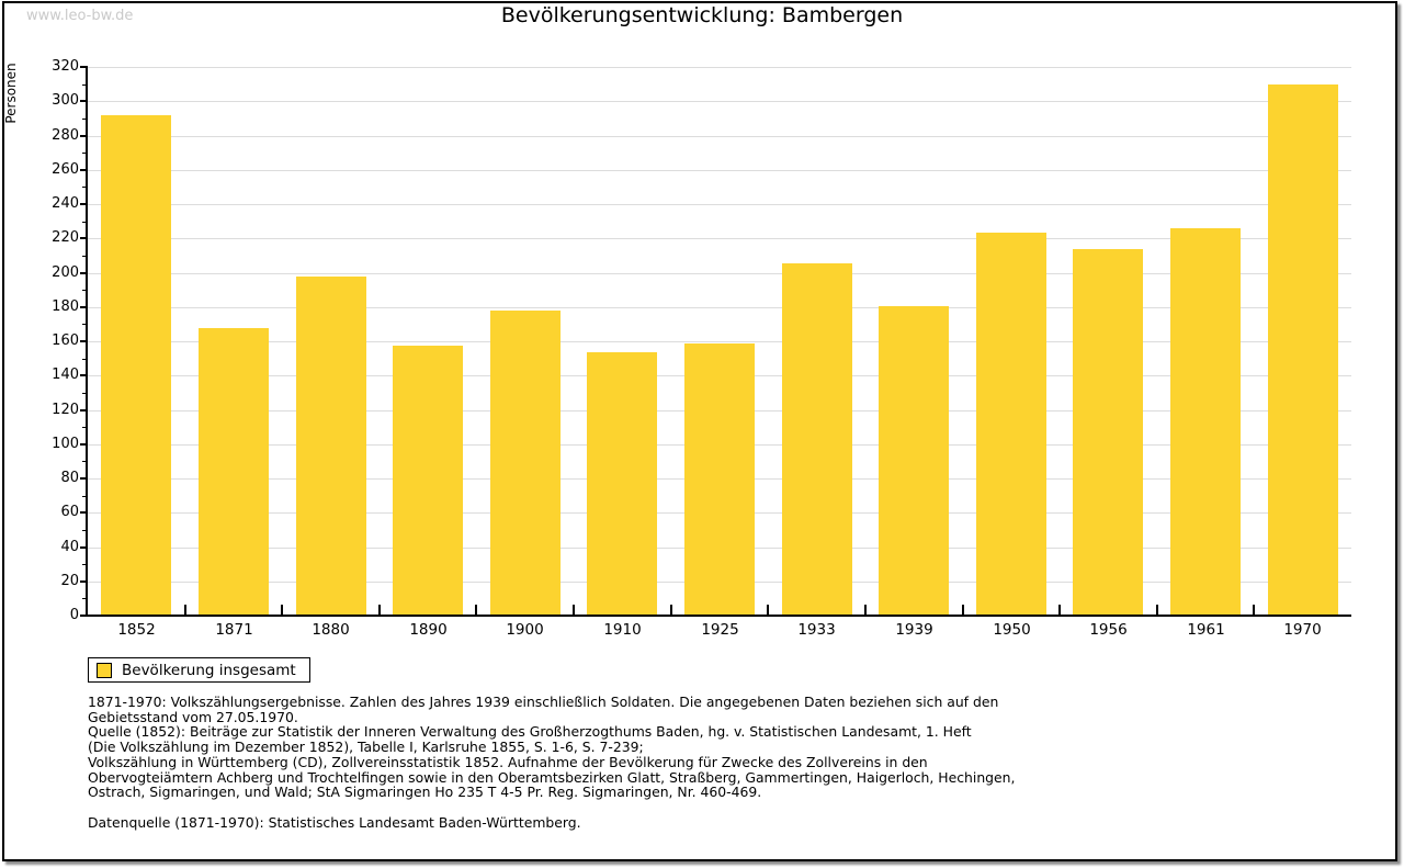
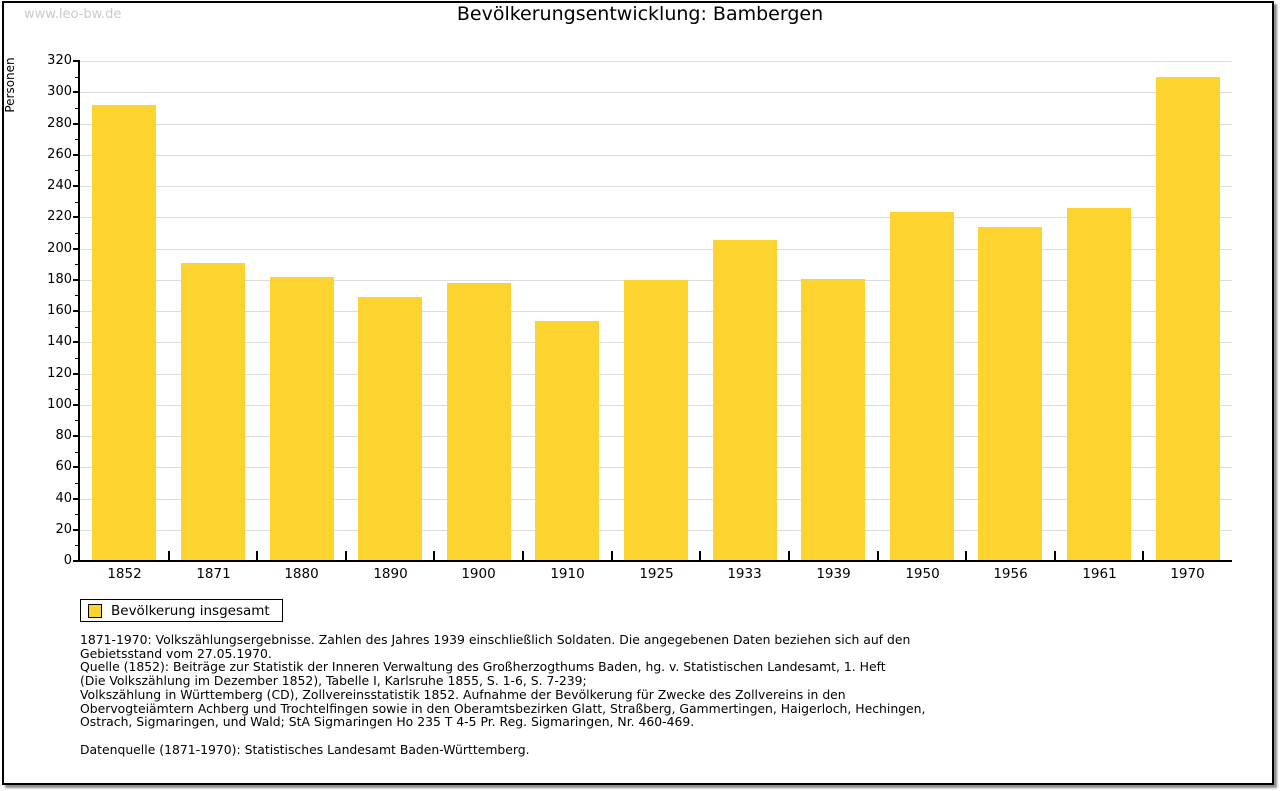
1871: 167 -> 190
1880: 197 -> 181
1890: 157 -> 168
1925: 158 -> 179
